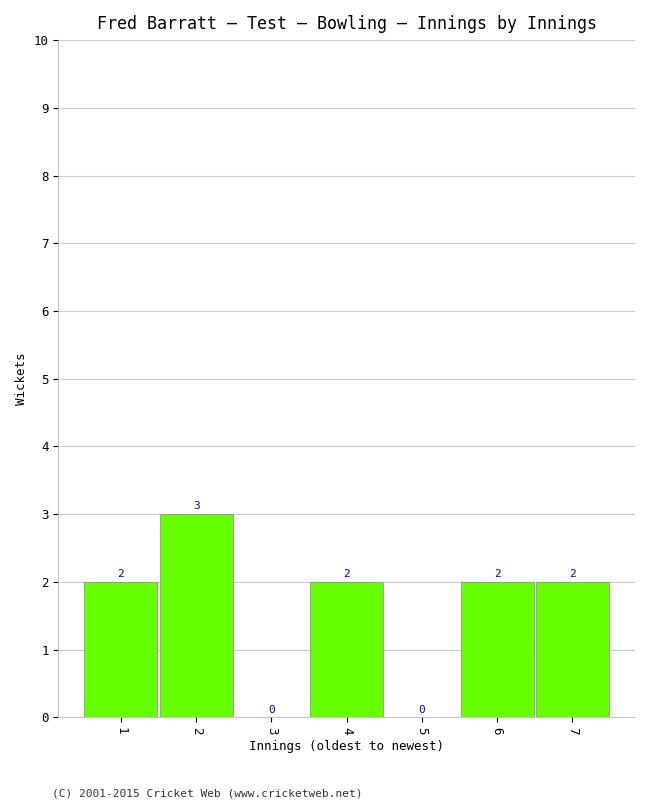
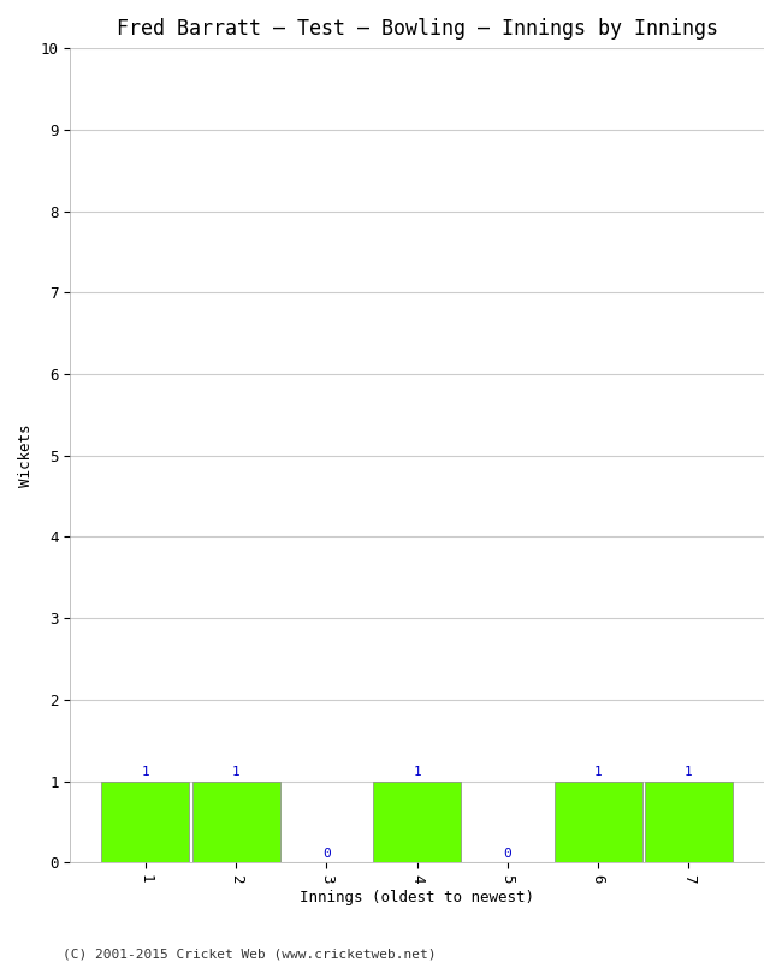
1: 2 -> 1
2: 3 -> 1
4: 2 -> 1
6: 2 -> 1
7: 2 -> 1
